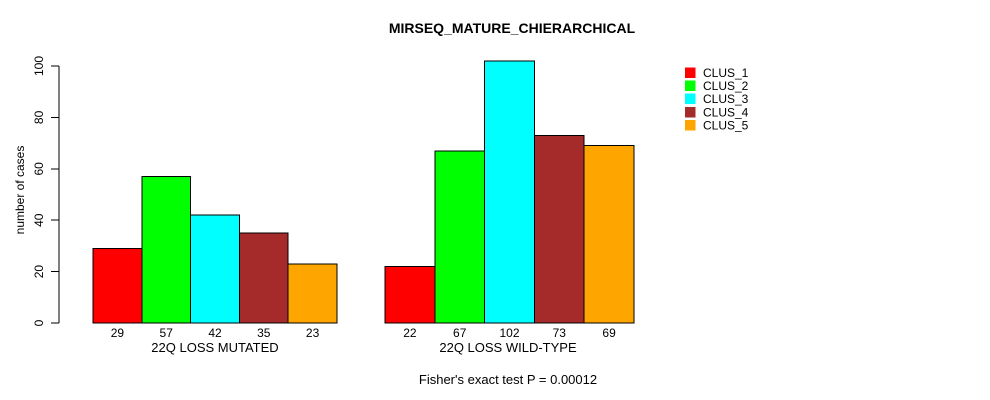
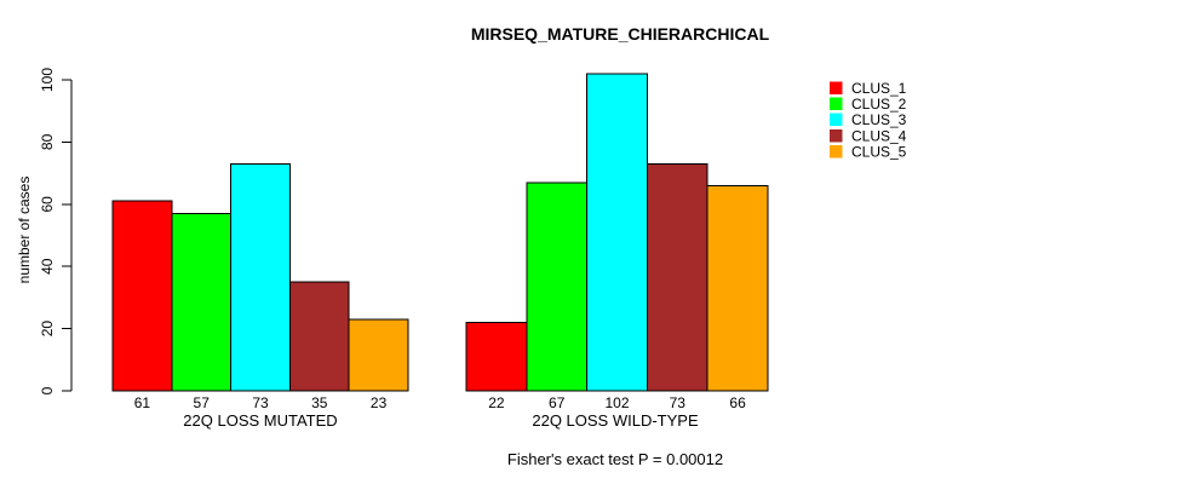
CLUS_1/22Q LOSS MUTATED: 29 -> 61
CLUS_3/22Q LOSS MUTATED: 42 -> 73
CLUS_5/22Q LOSS WILD-TYPE: 69 -> 66
